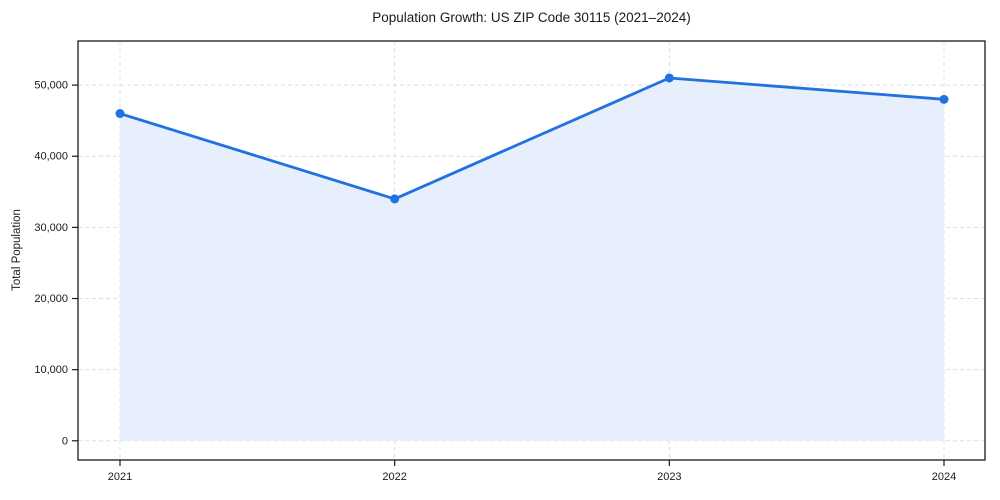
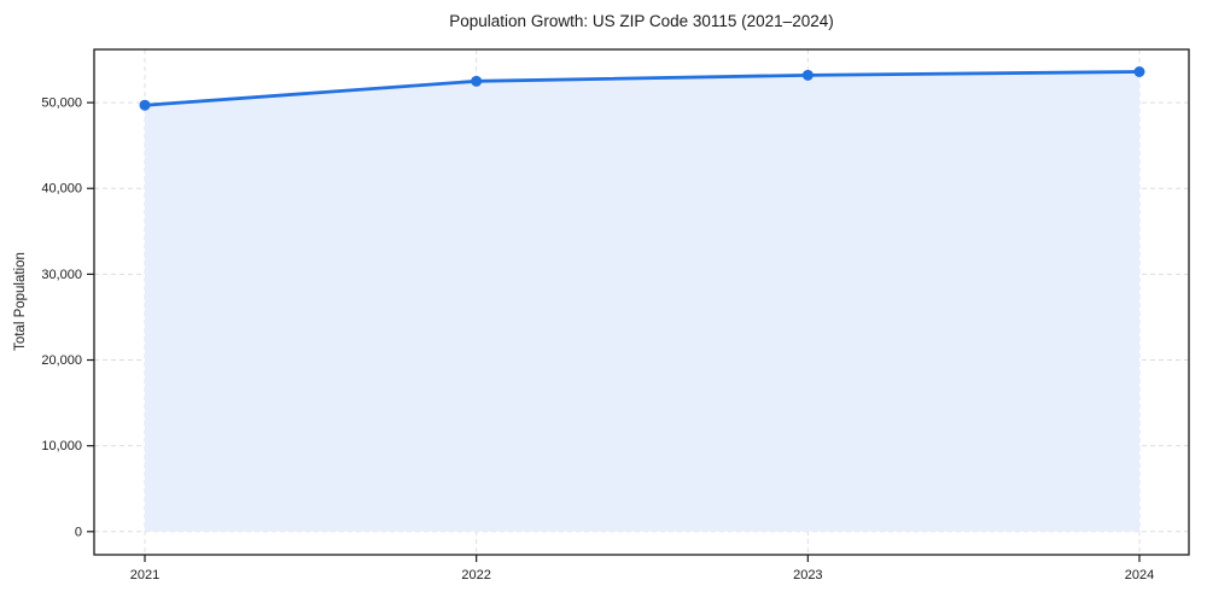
2021: 46000 -> 50000
2022: 34000 -> 52000
2023: 51000 -> 53000
2024: 48000 -> 54000
